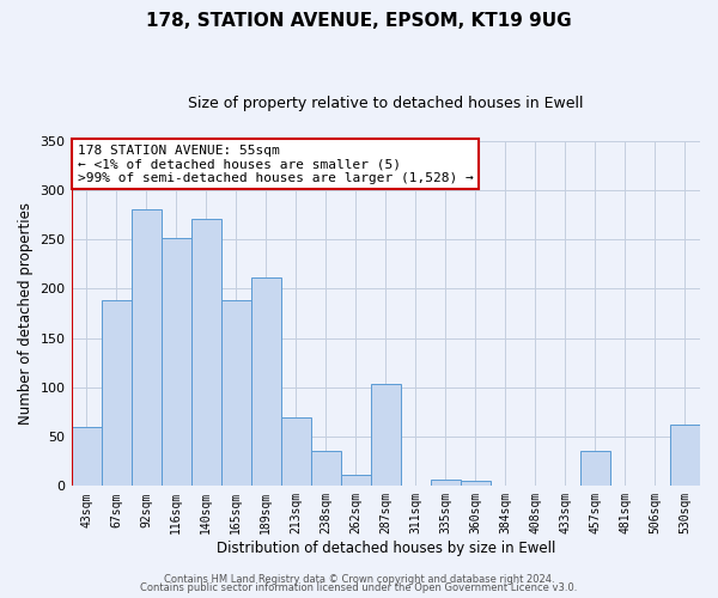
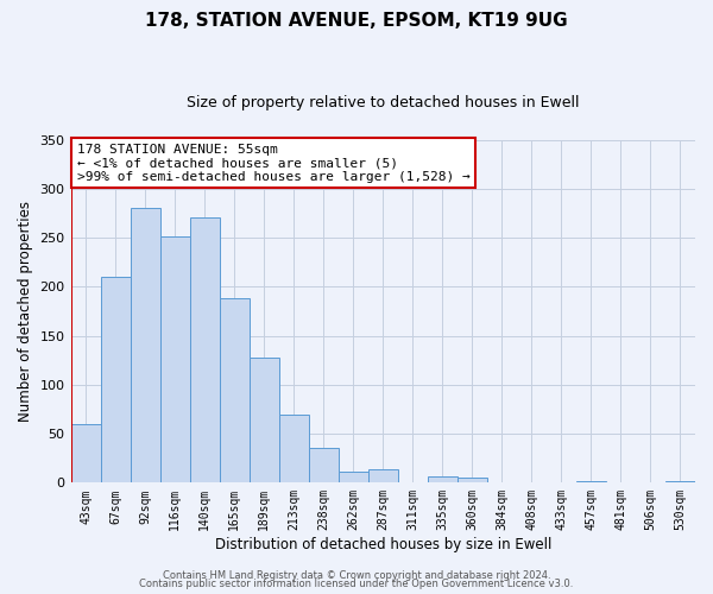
67sqm: 188 -> 210
189sqm: 212 -> 128
287sqm: 104 -> 14
457sqm: 36 -> 2
530sqm: 62 -> 2
